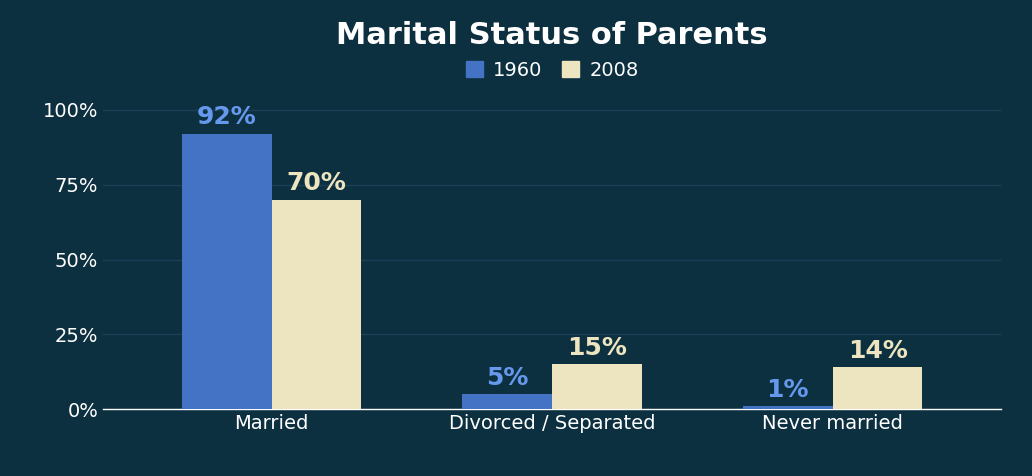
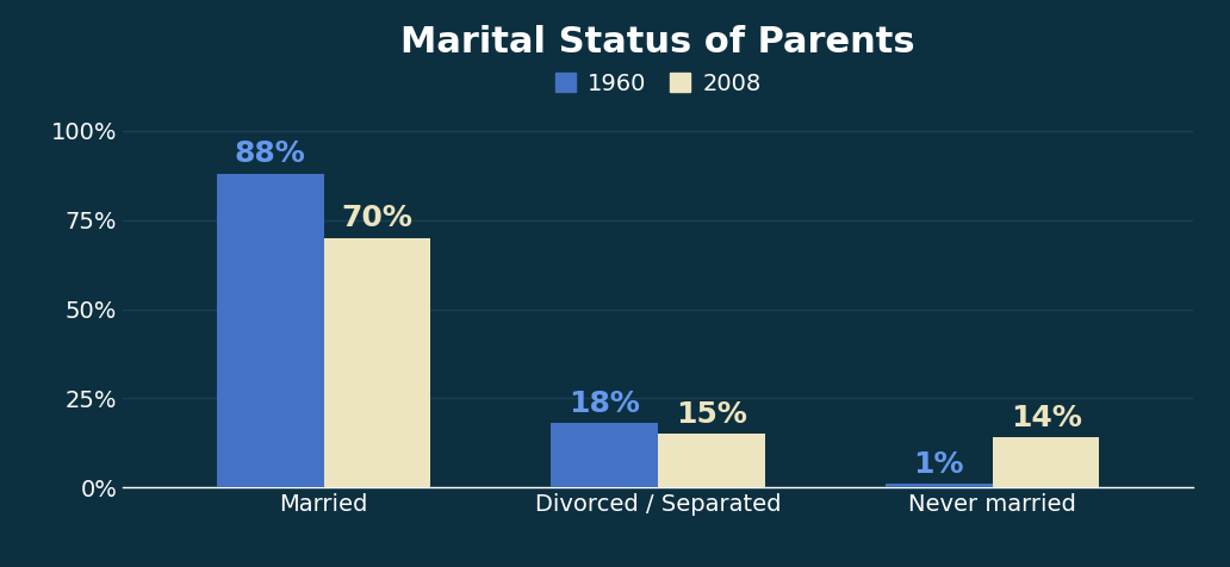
1960/Married: 92% -> 88%
1960/Divorced / Separated: 5% -> 18%
